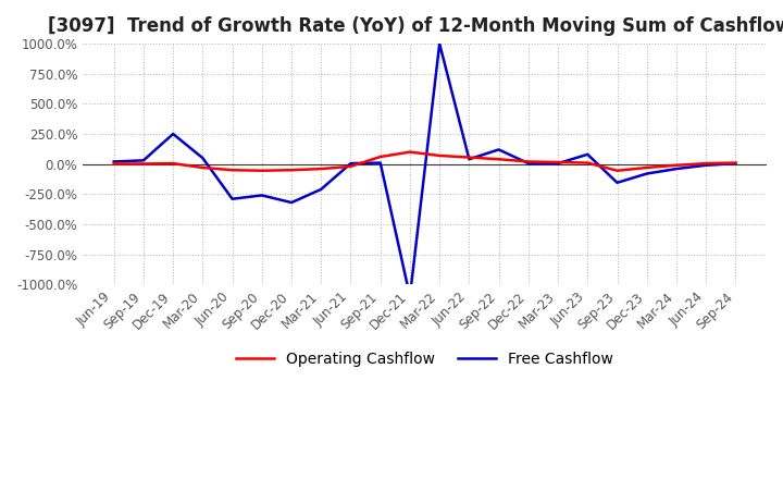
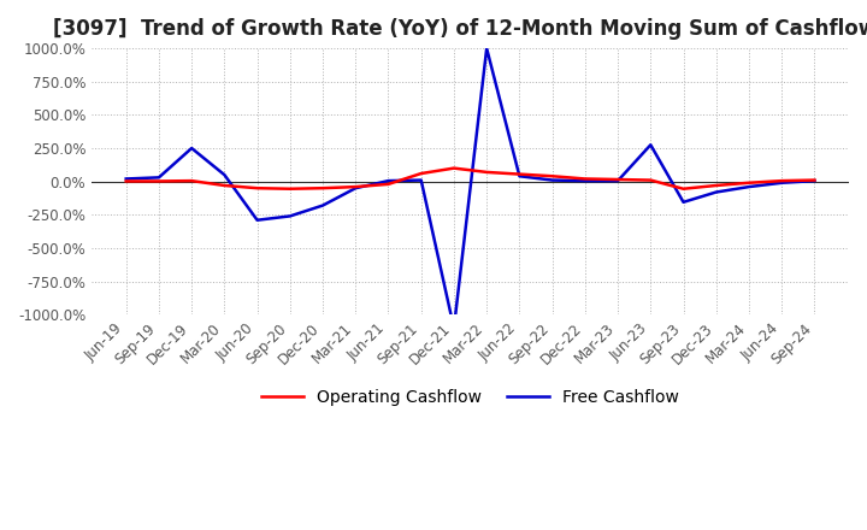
Free Cashflow/Dec-20: -320% -> -180%
Free Cashflow/Mar-21: -210% -> -50%
Free Cashflow/Sep-22: 120% -> 10%
Free Cashflow/Jun-23: 80% -> 280%
